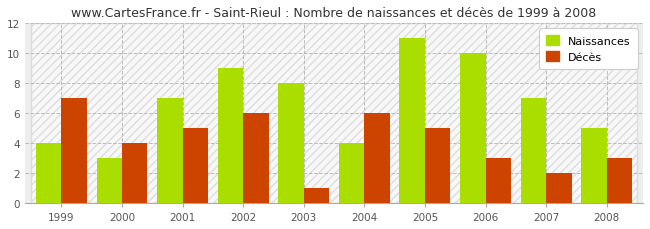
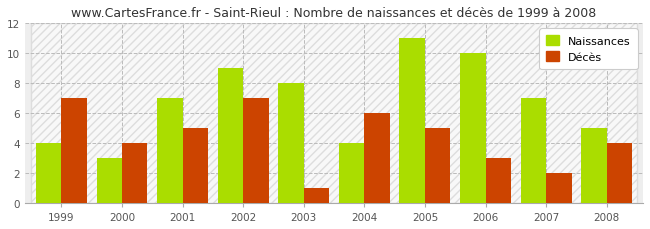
Décès/2002: 6 -> 7
Décès/2008: 3 -> 4
